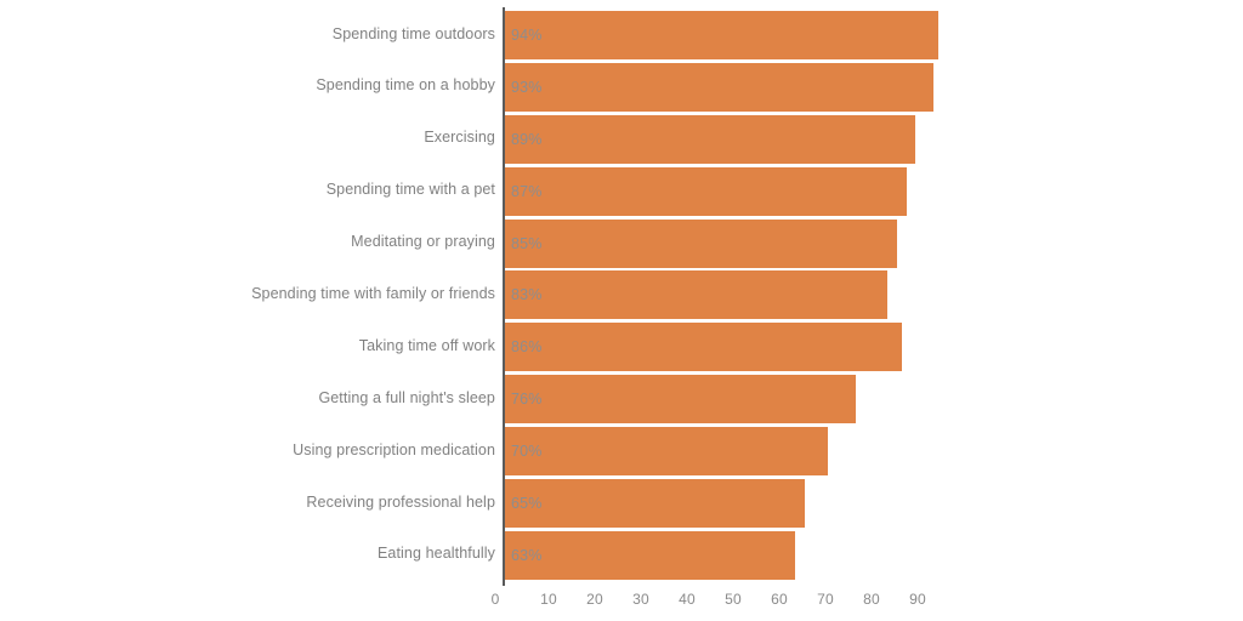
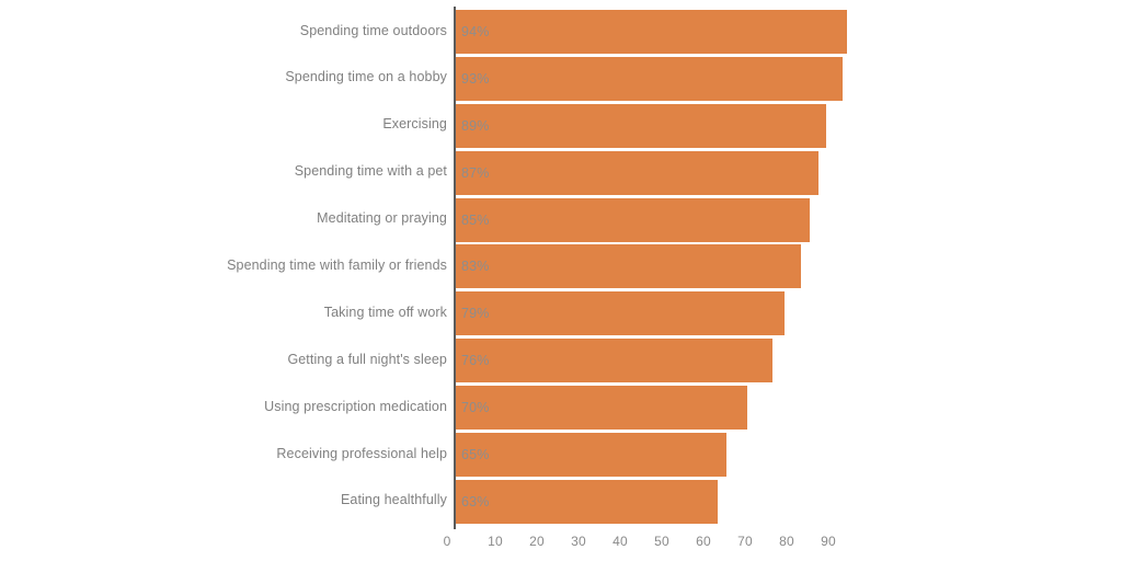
Taking time off work: 86% -> 79%
